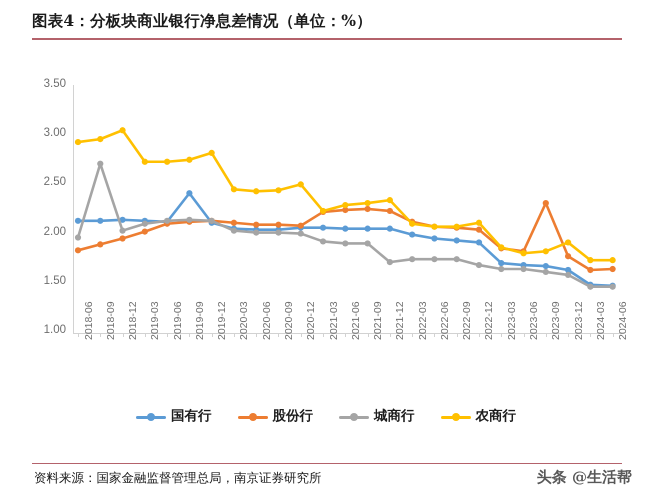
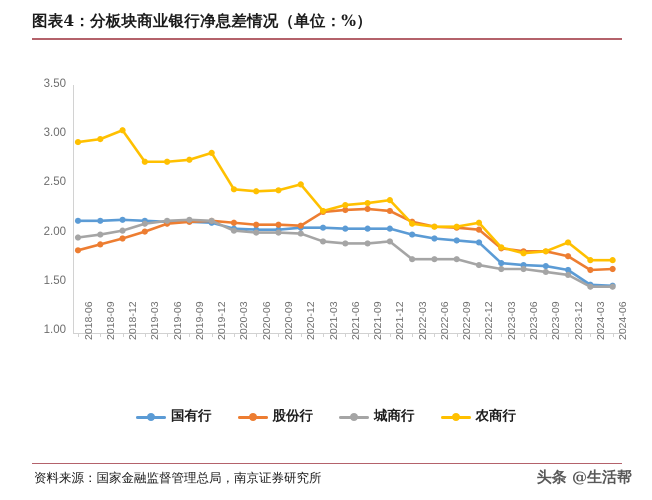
城商行/2018-09: 2.7 -> 2.0
国有行/2019-09: 2.4 -> 2.1
城商行/2021-12: 1.7 -> 1.9
股份行/2023-09: 2.3 -> 1.8
